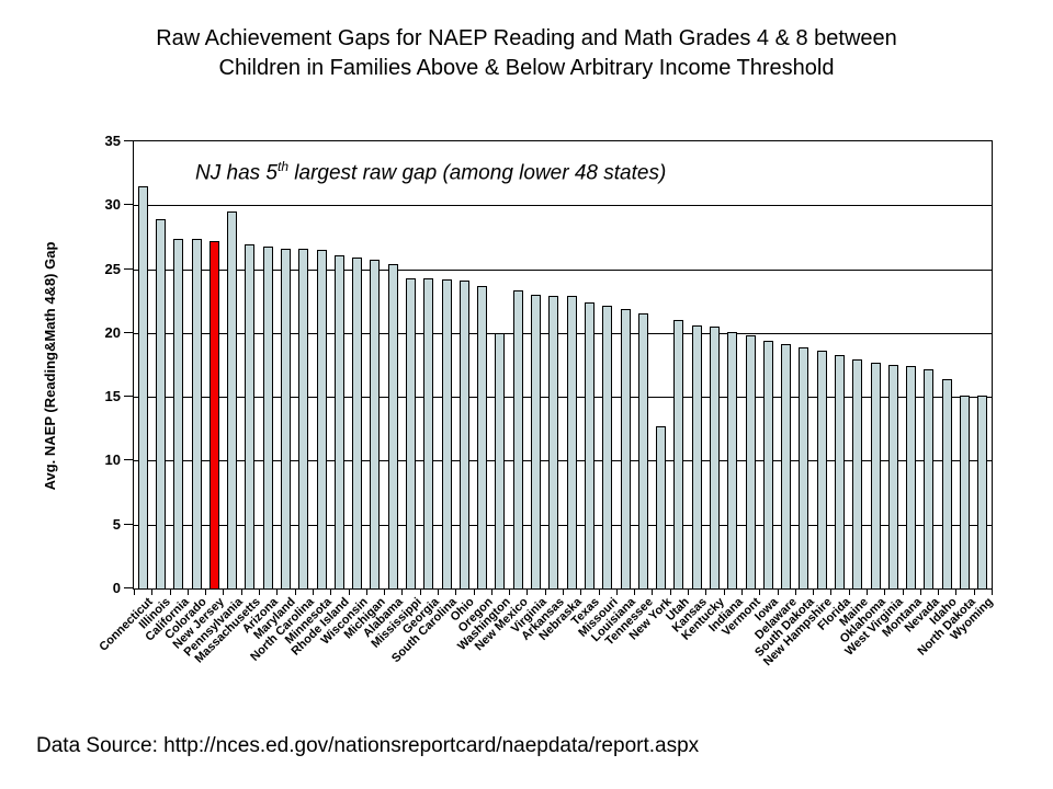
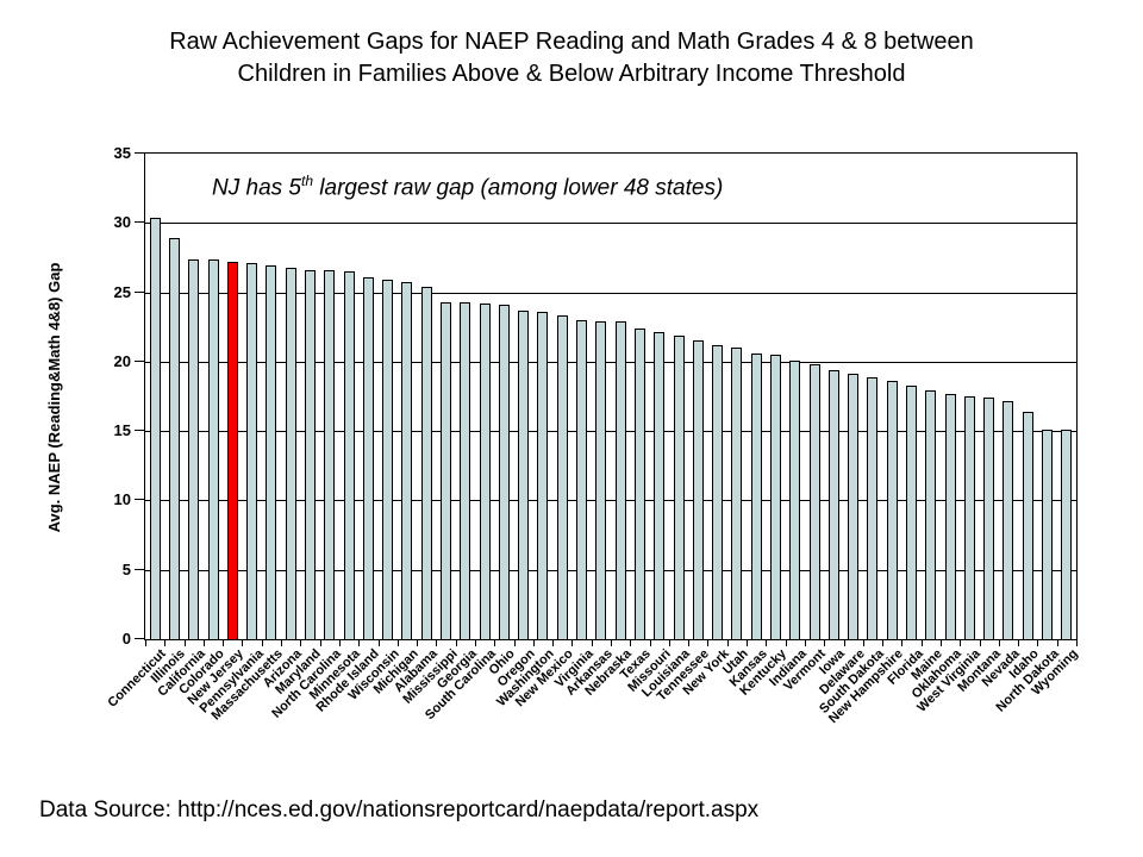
Connecticut: 31.5 -> 30.4
Pennsylvania: 29.5 -> 27.1
Washington: 20.0 -> 23.6
New York: 12.7 -> 21.2
